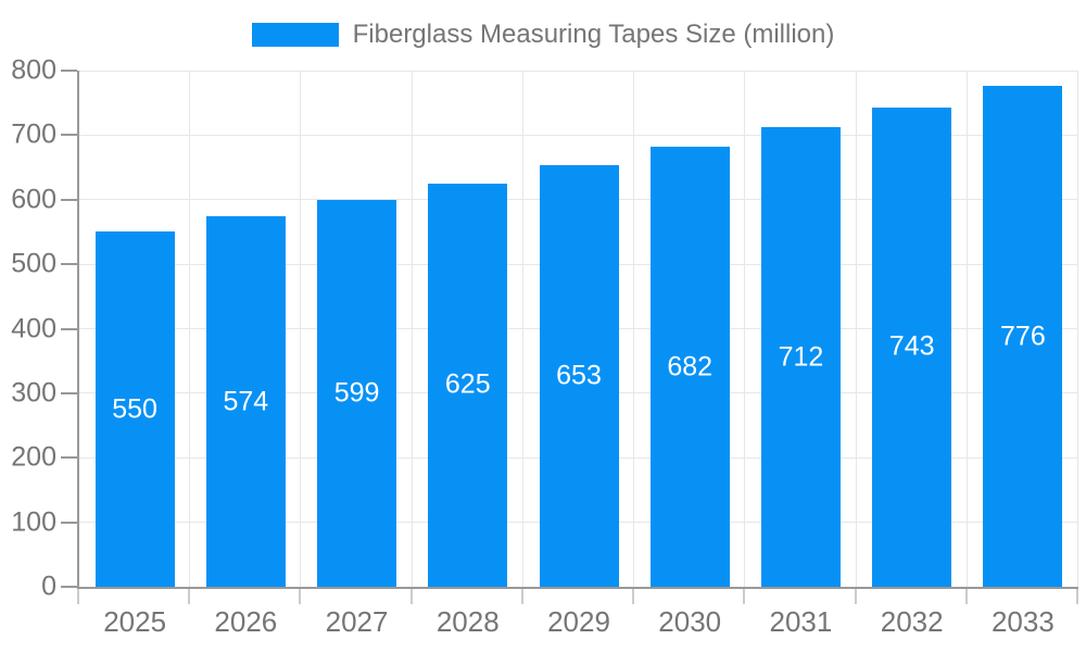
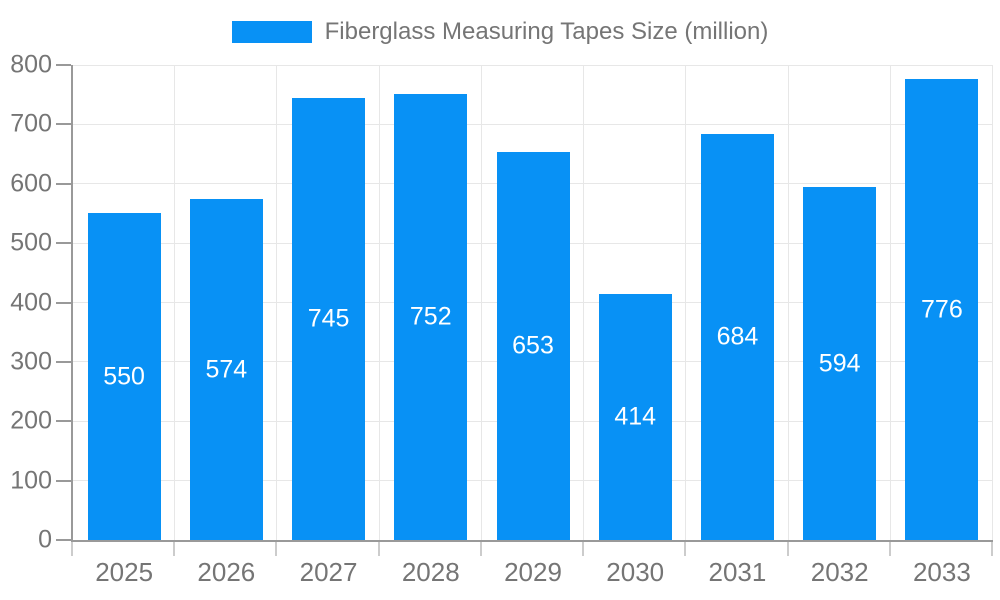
2027: 599 -> 745
2028: 625 -> 752
2030: 682 -> 414
2031: 712 -> 684
2032: 743 -> 594
